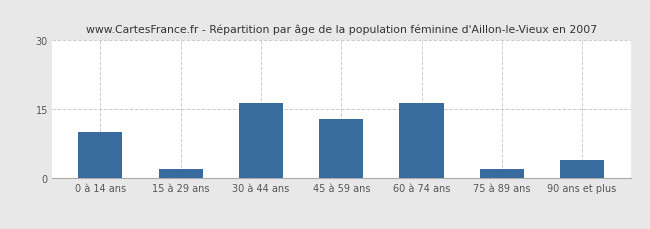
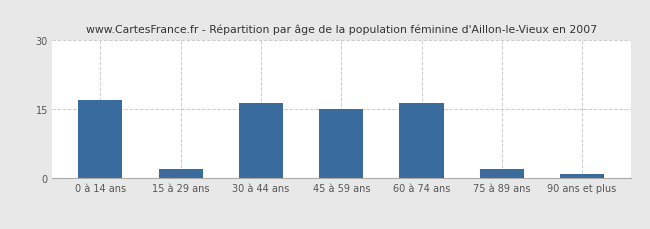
0 à 14 ans: 10.0 -> 17.0
45 à 59 ans: 13.0 -> 15.0
90 ans et plus: 4.0 -> 1.0
